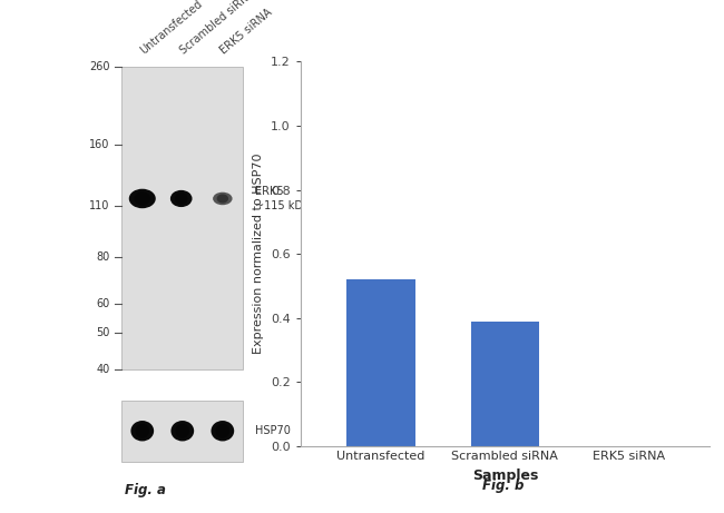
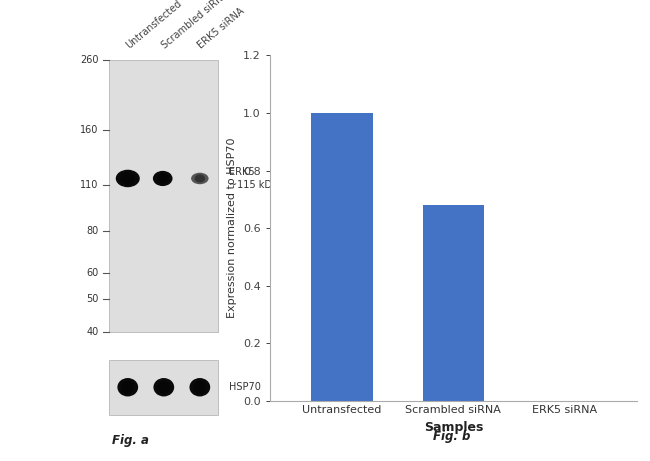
Untransfected: 0.52 -> 1.00
Scrambled siRNA: 0.39 -> 0.68
